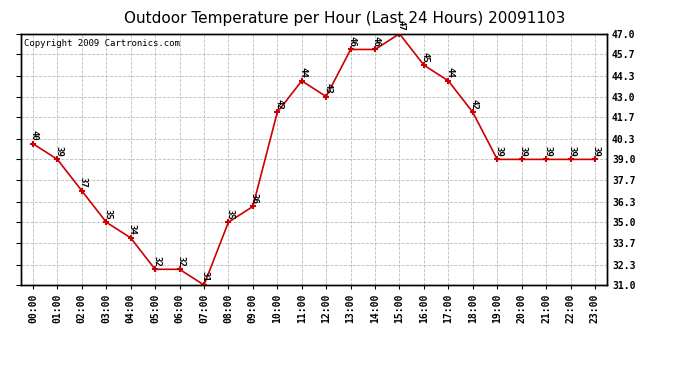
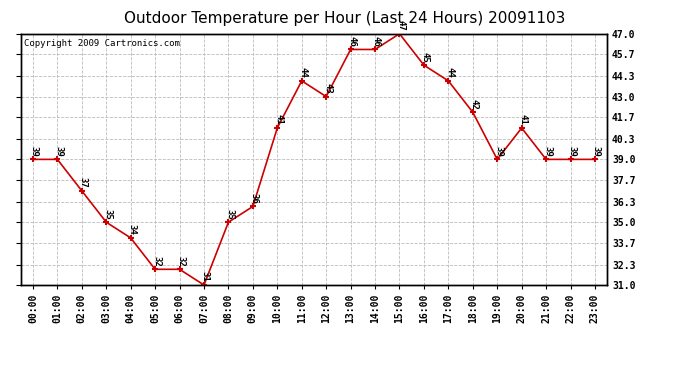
00:00: 40 -> 39
10:00: 42 -> 41
20:00: 39 -> 41
